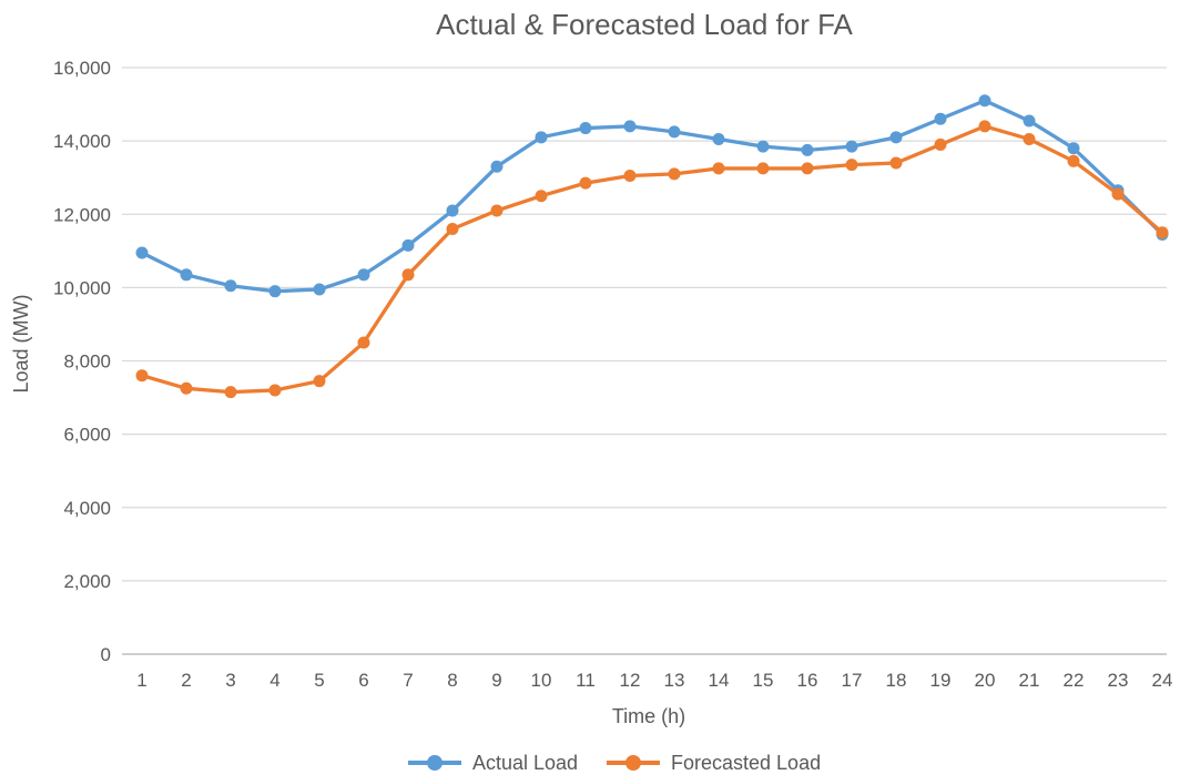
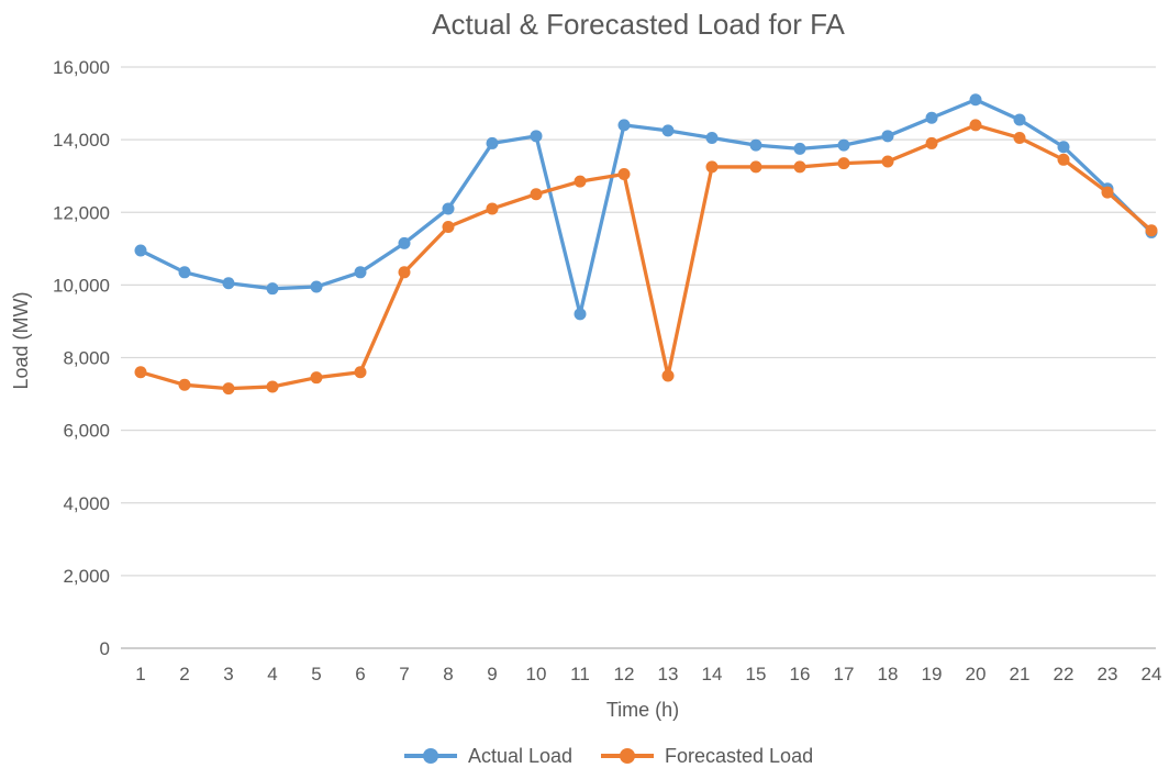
Forecasted Load/6: 8500 -> 7600
Actual Load/9: 13300 -> 13900
Actual Load/11: 14400 -> 9200
Forecasted Load/13: 13100 -> 7500
